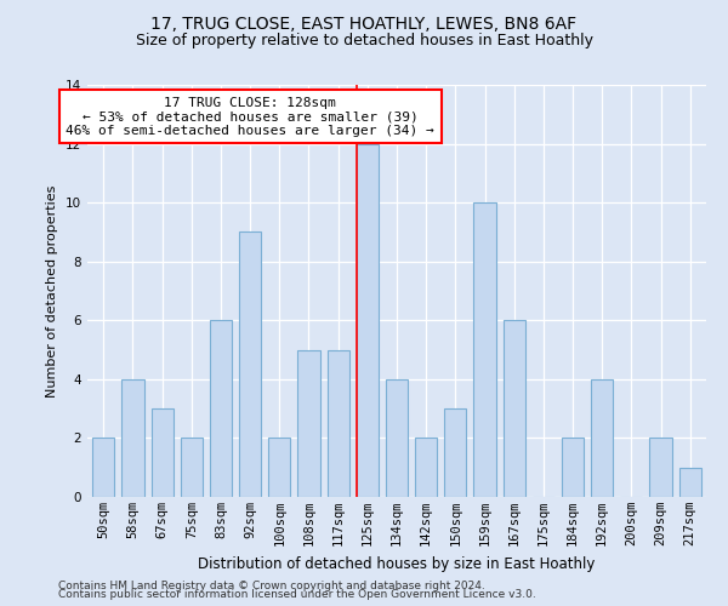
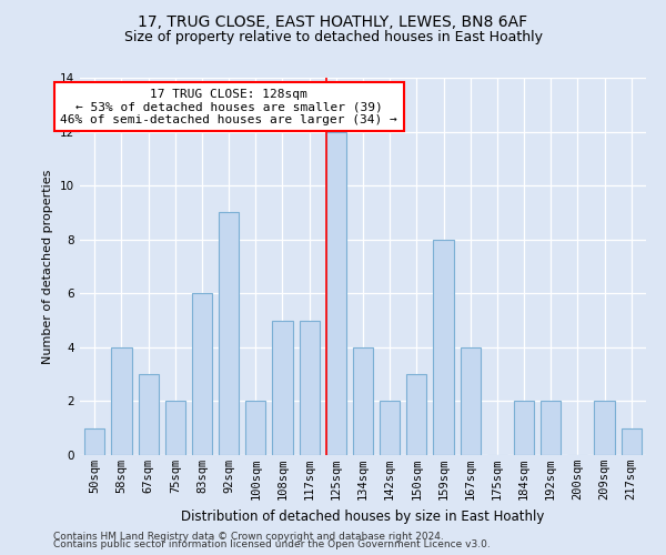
50sqm: 2 -> 1
159sqm: 10 -> 8
167sqm: 6 -> 4
192sqm: 4 -> 2
